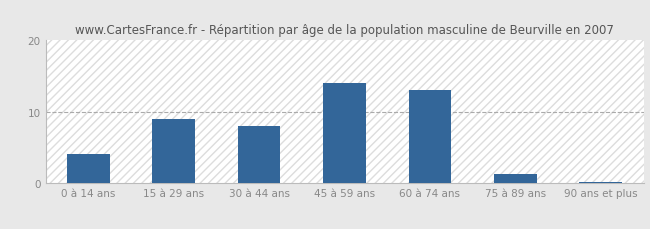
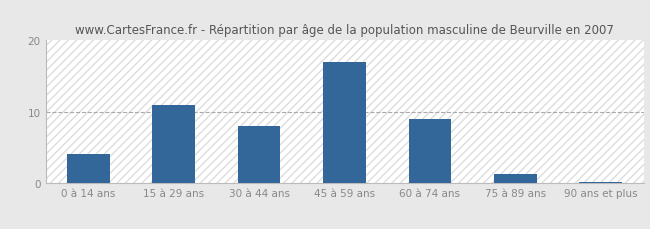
15 à 29 ans: 9.0 -> 11.0
45 à 59 ans: 14.0 -> 17.0
60 à 74 ans: 13.0 -> 9.0
